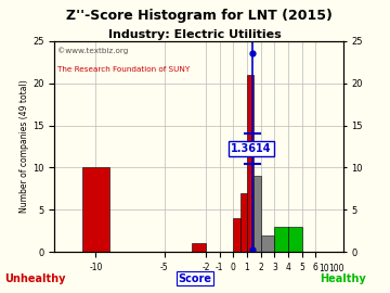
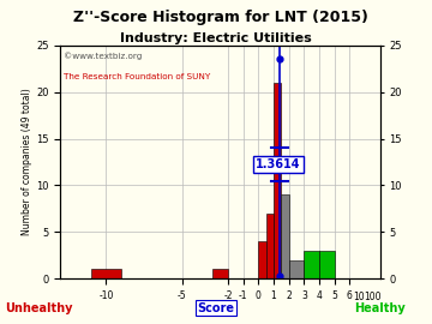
-10: 10 -> 1
